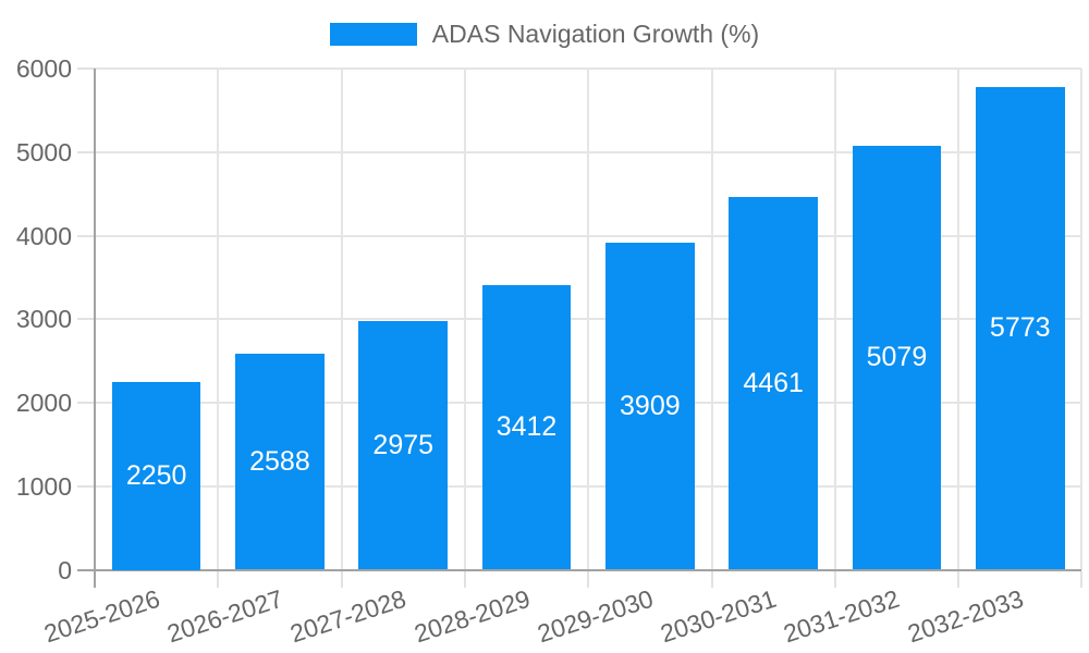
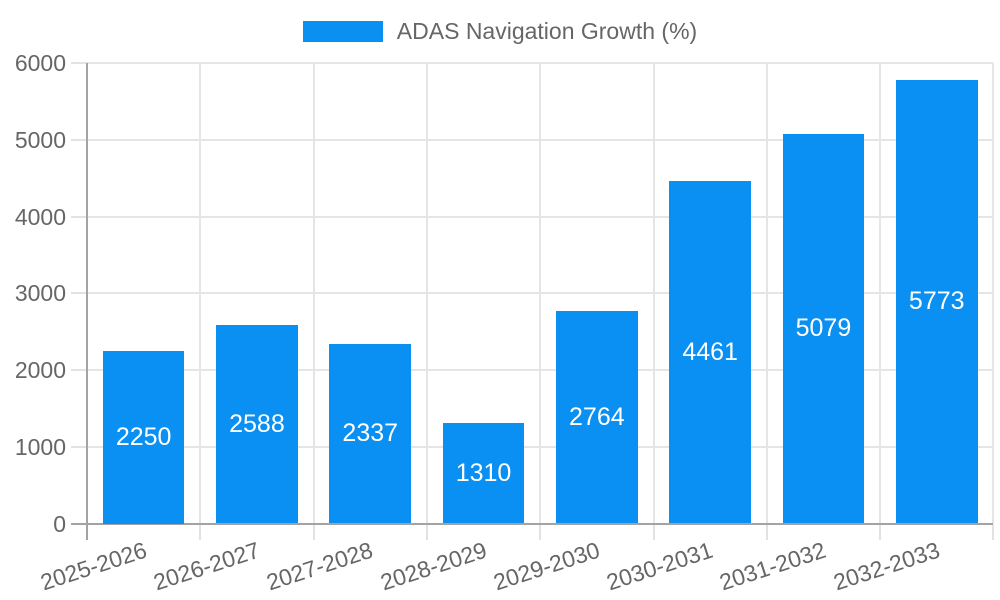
2027-2028: 2975 -> 2337
2028-2029: 3412 -> 1310
2029-2030: 3909 -> 2764
